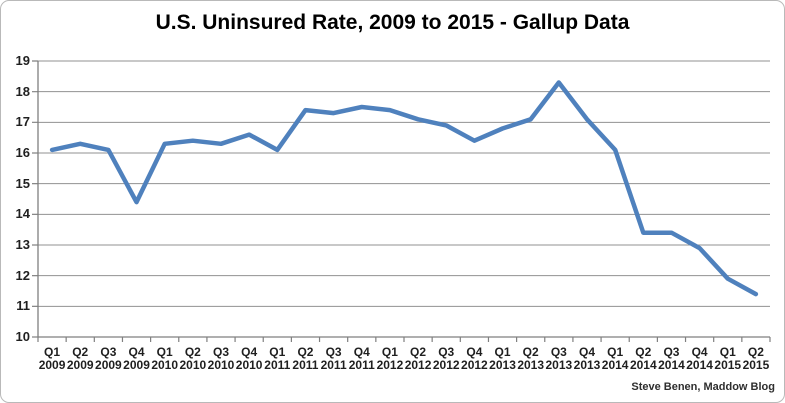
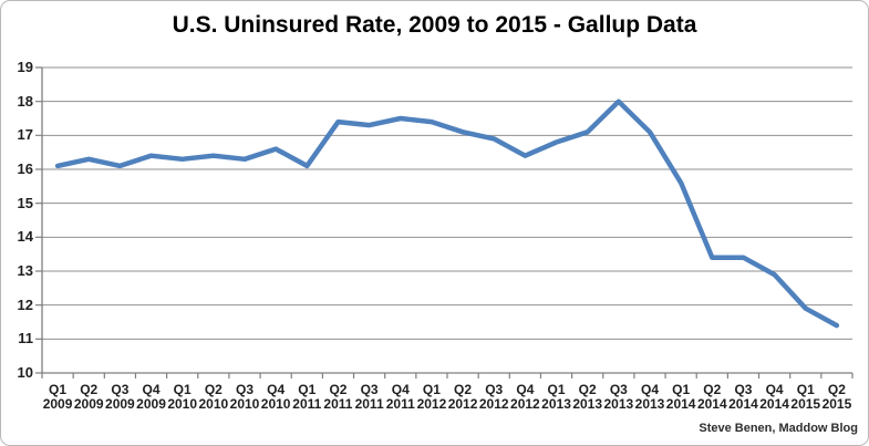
Q4 2009: 14.4 -> 16.4
Q3 2013: 18.3 -> 18.0
Q1 2014: 16.1 -> 15.6
